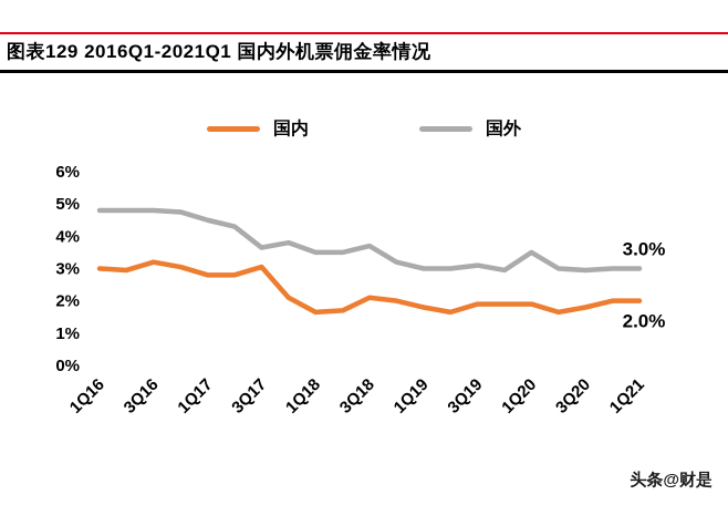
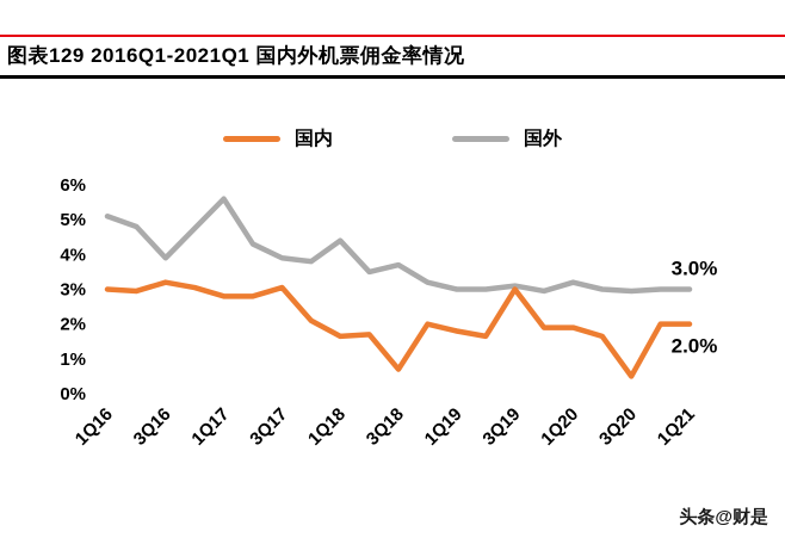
国外/1Q16: 4.8% -> 5.1%
国外/3Q16: 4.8% -> 3.9%
国外/1Q17: 4.5% -> 5.6%
国外/3Q17: 3.6% -> 3.9%
国外/1Q18: 3.5% -> 4.4%
国内/3Q18: 2.1% -> 0.7%
国内/3Q19: 1.9% -> 3.0%
国外/1Q20: 3.5% -> 3.2%
国内/3Q20: 1.8% -> 0.5%
